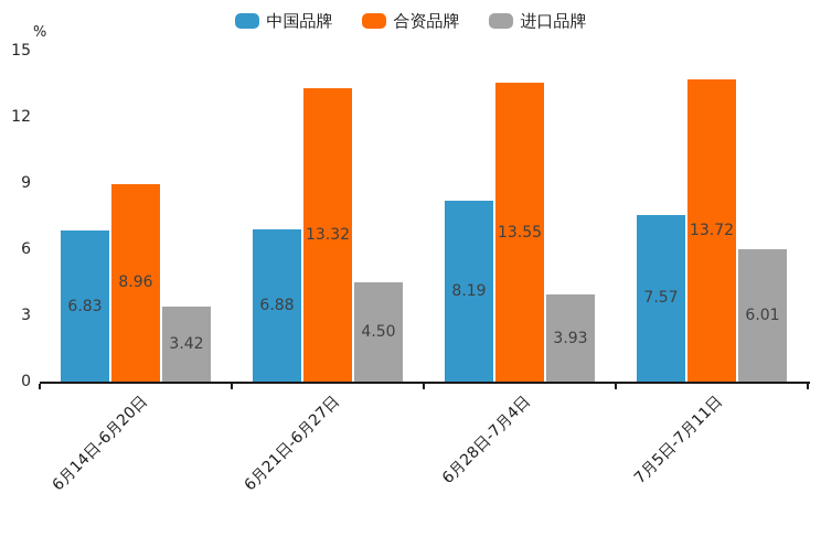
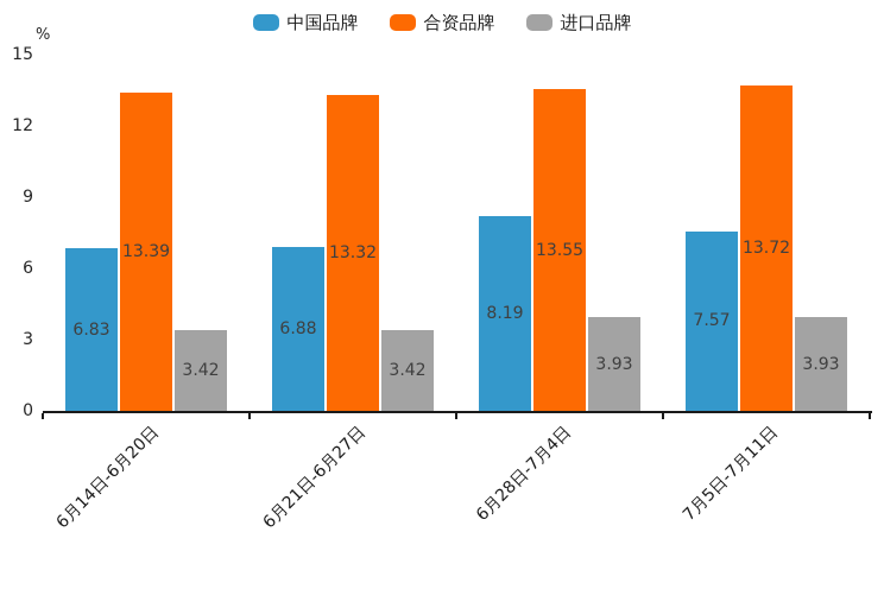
合资品牌/6月14日-6月20日: 8.96 -> 13.39
进口品牌/6月21日-6月27日: 4.50 -> 3.42
进口品牌/7月5日-7月11日: 6.01 -> 3.93
